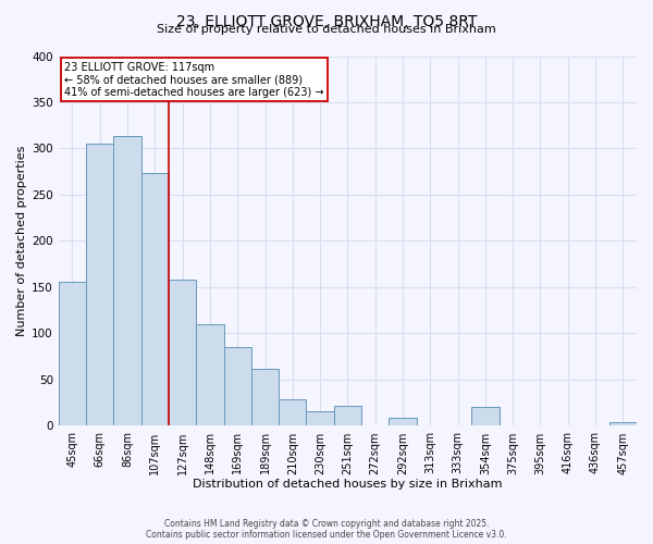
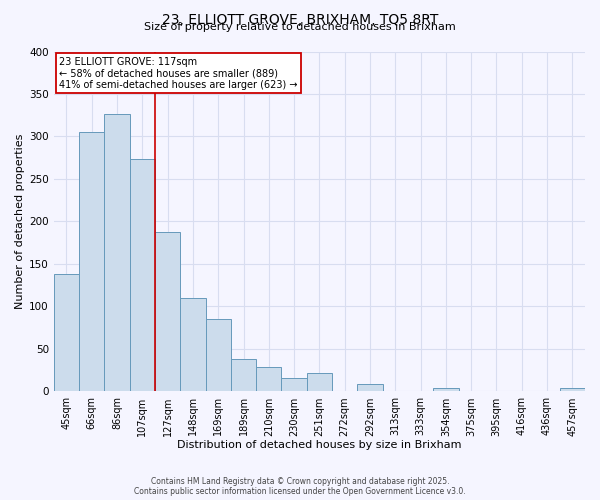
45sqm: 156 -> 138
86sqm: 314 -> 327
127sqm: 158 -> 188
189sqm: 62 -> 38
354sqm: 20 -> 4
